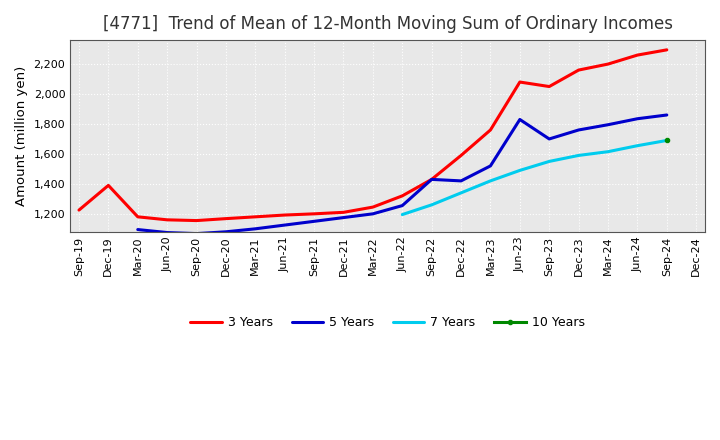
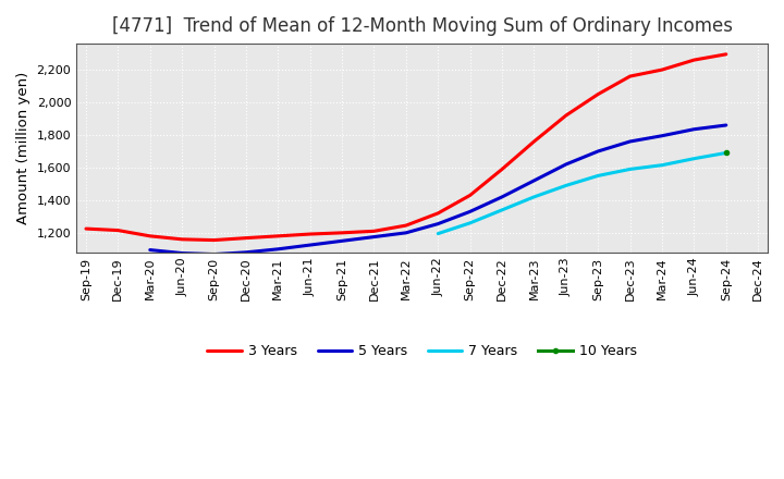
3 Years/Dec-19: 1,390 -> 1,220
5 Years/Sep-22: 1,430 -> 1,330
3 Years/Jun-23: 2,080 -> 1,920
5 Years/Jun-23: 1,830 -> 1,620
